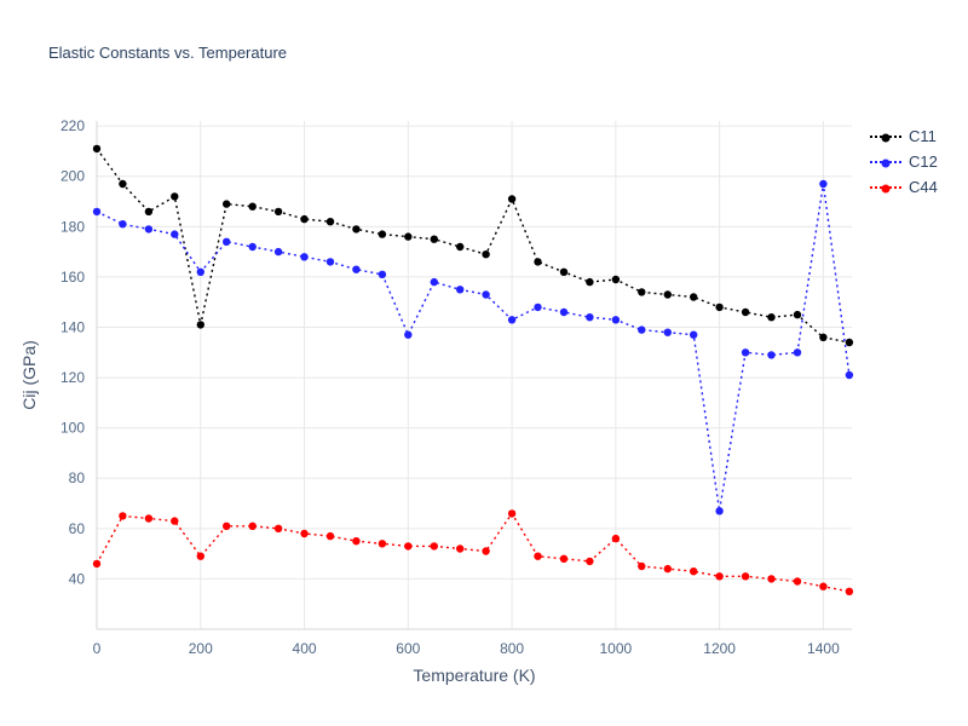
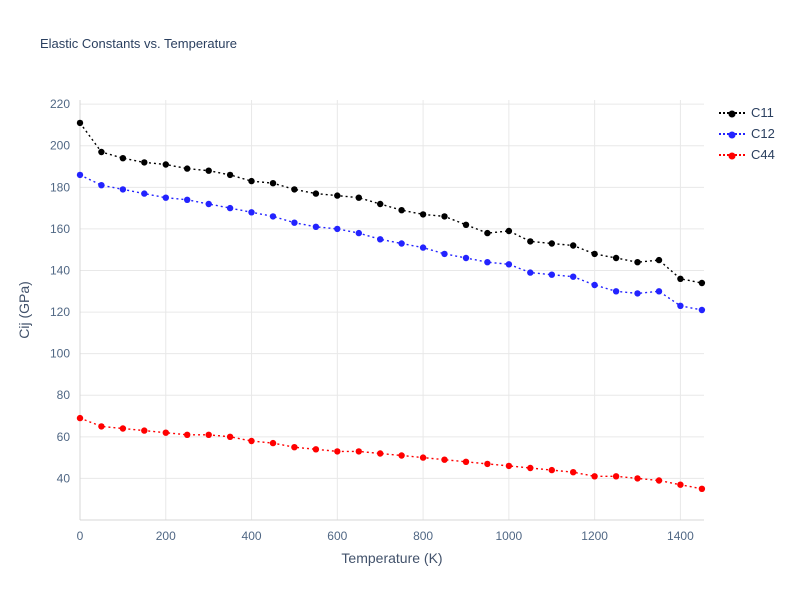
C44/0: 46 -> 69
C11/100: 186 -> 194
C11/200: 141 -> 191
C12/200: 162 -> 175
C44/200: 49 -> 62
C12/600: 137 -> 160
C11/800: 191 -> 167
C12/800: 143 -> 151
C44/800: 66 -> 50
C44/1000: 56 -> 46
C12/1200: 67 -> 133
C12/1400: 197 -> 123
